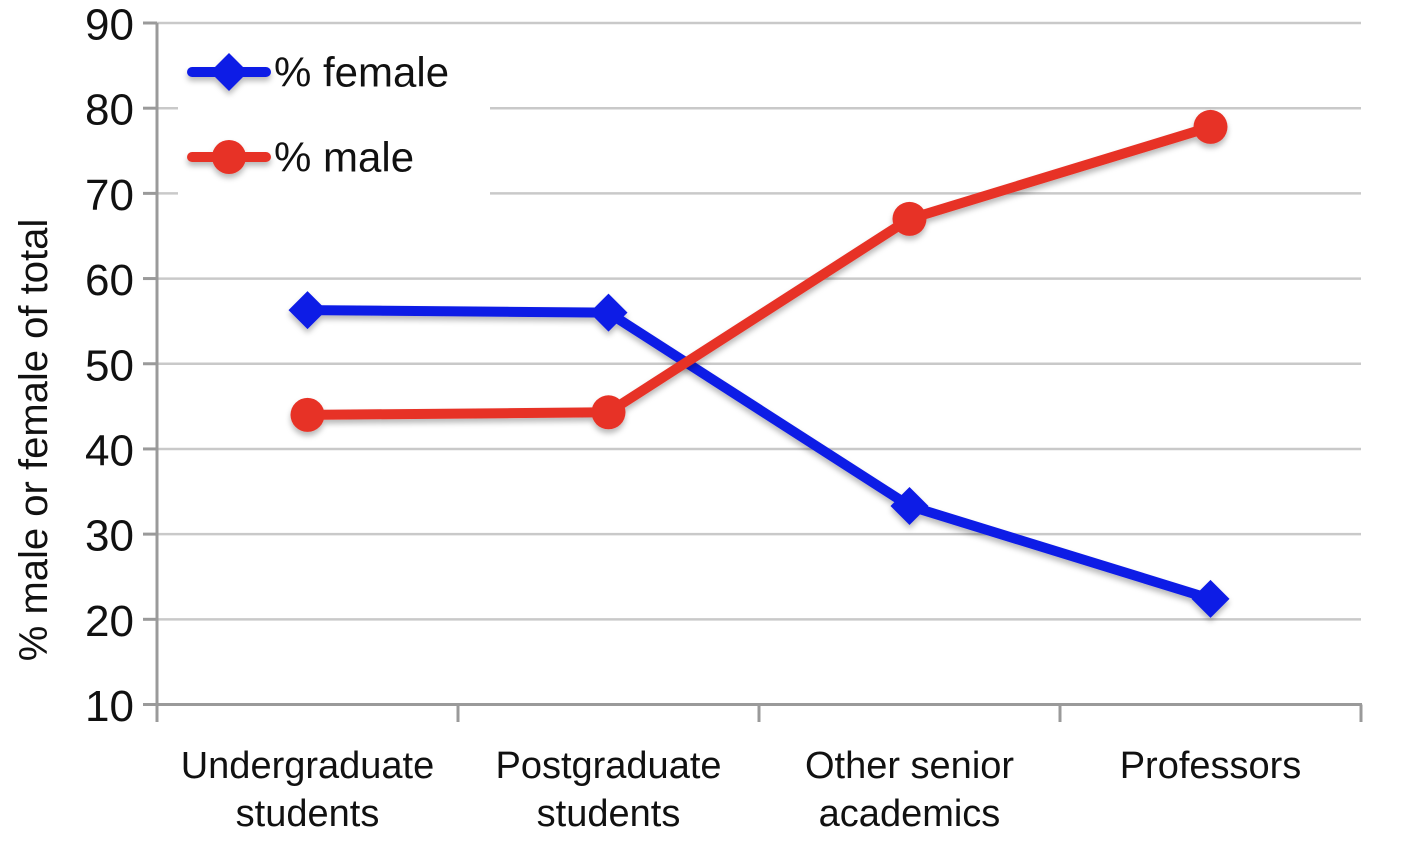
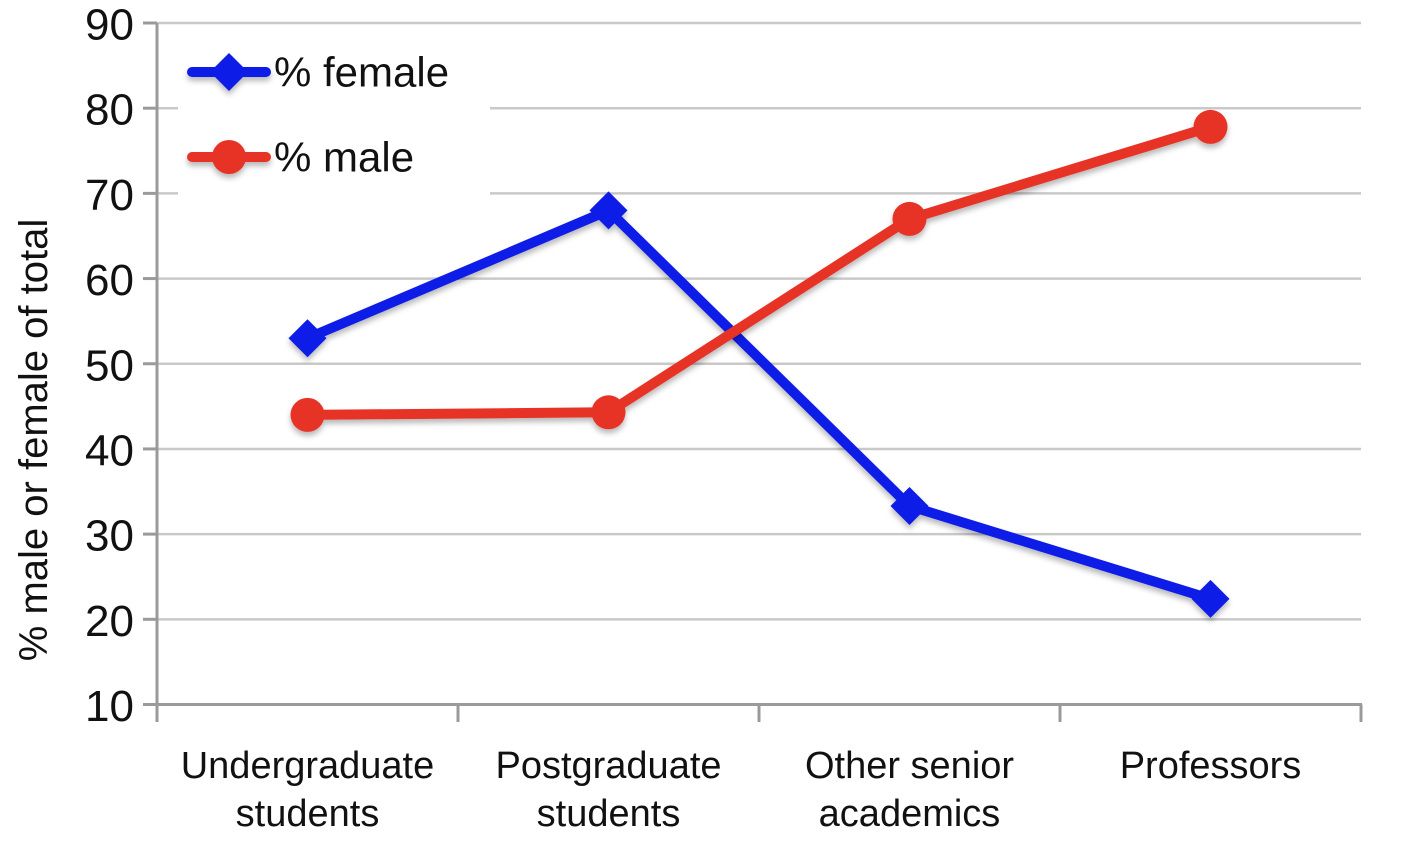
% female/Undergraduate students: 56 -> 53
% female/Postgraduate students: 56 -> 68
